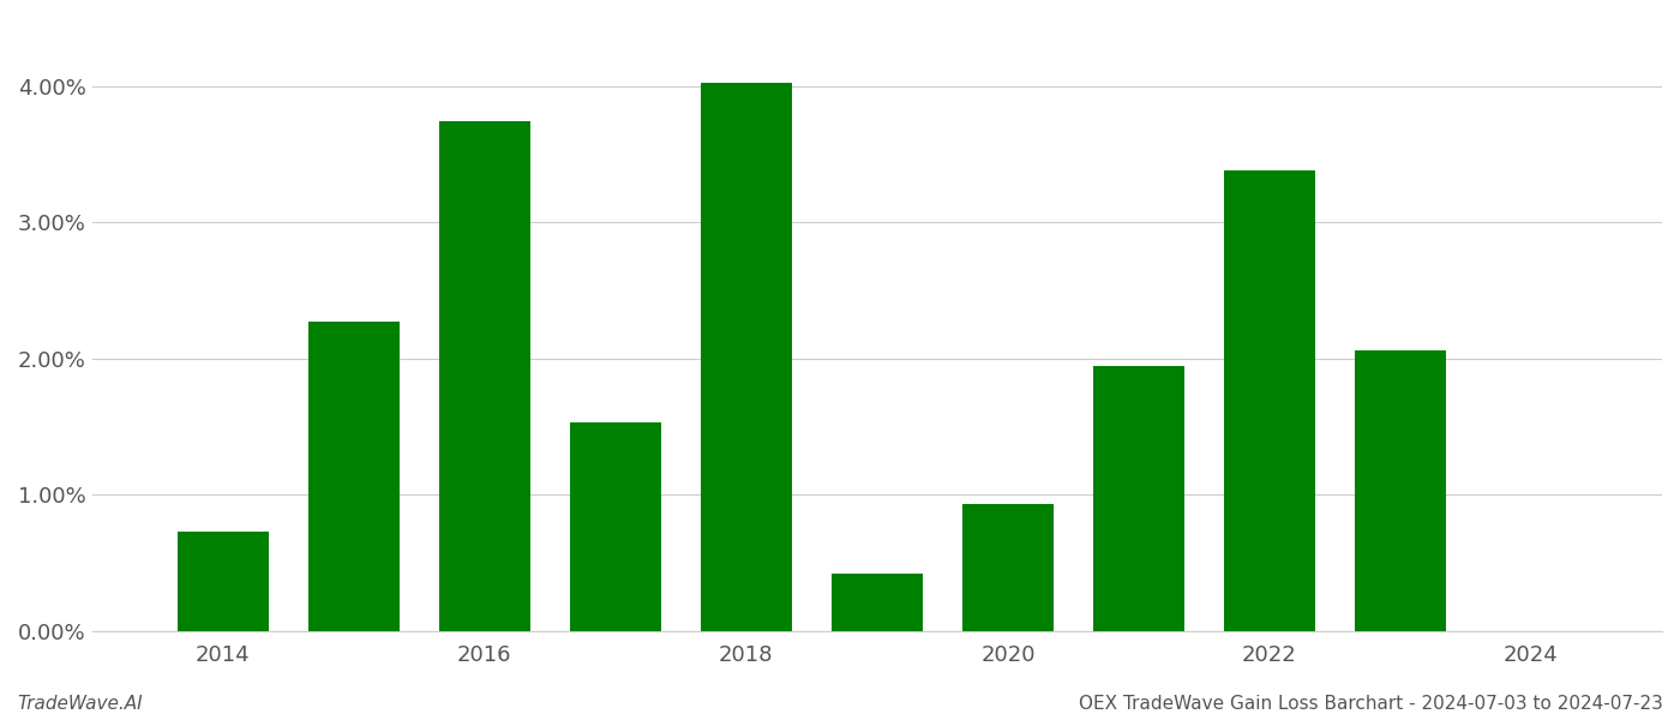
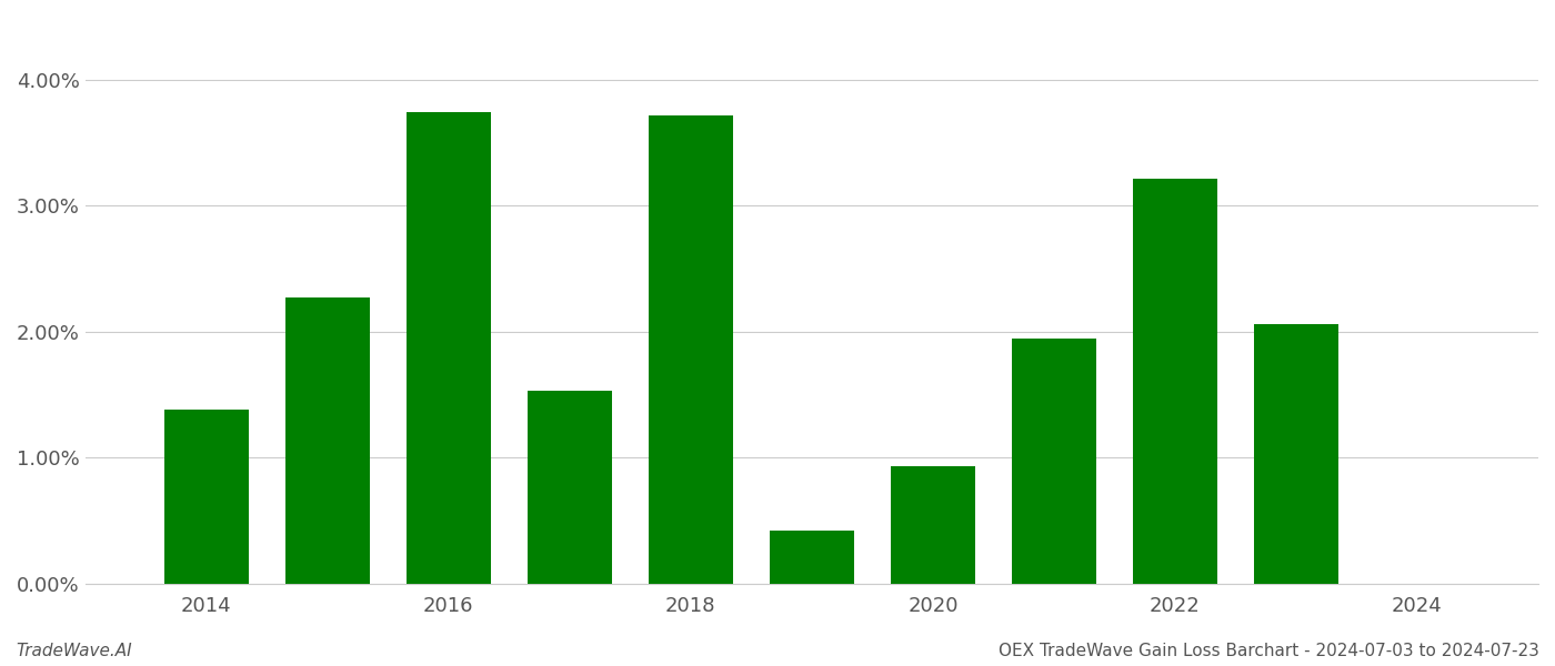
2014: 0.73% -> 1.38%
2018: 4.02% -> 3.72%
2022: 3.38% -> 3.21%
